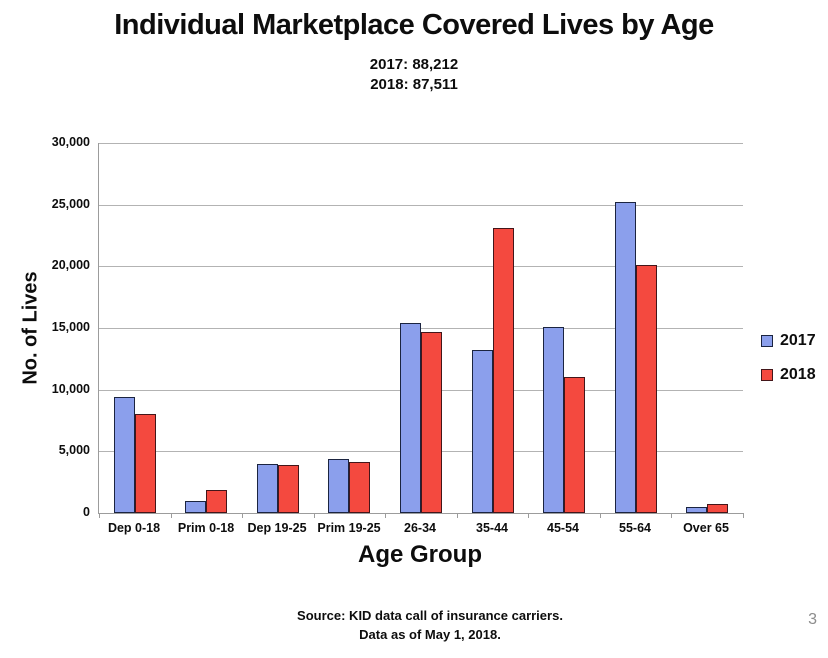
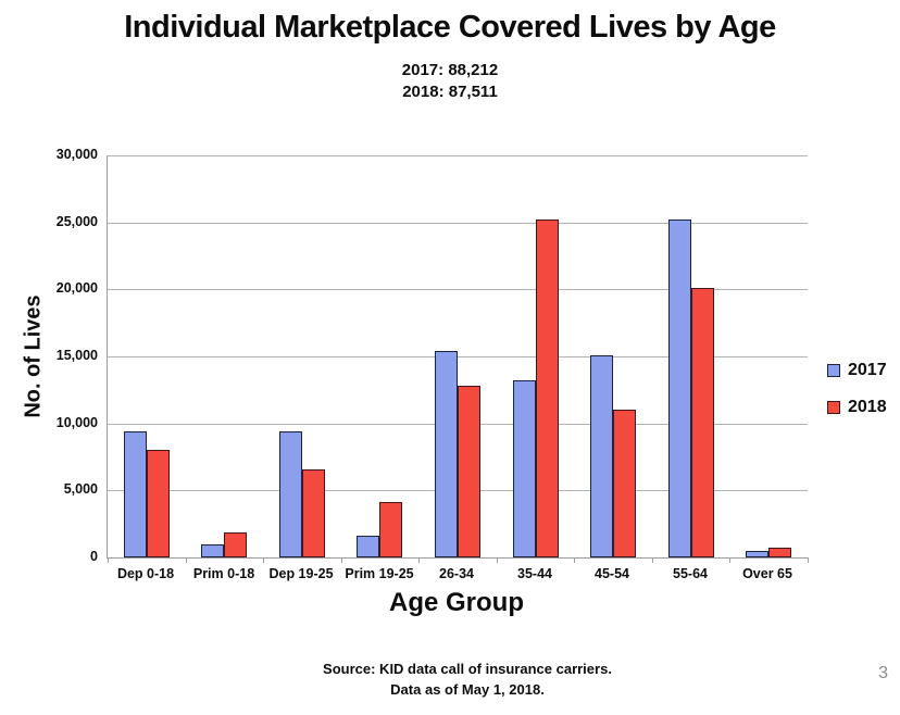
2017/Dep 19-25: 4000 -> 9400
2018/Dep 19-25: 3900 -> 6600
2017/Prim 19-25: 4400 -> 1600
2018/26-34: 14700 -> 12800
2018/35-44: 23100 -> 25200
